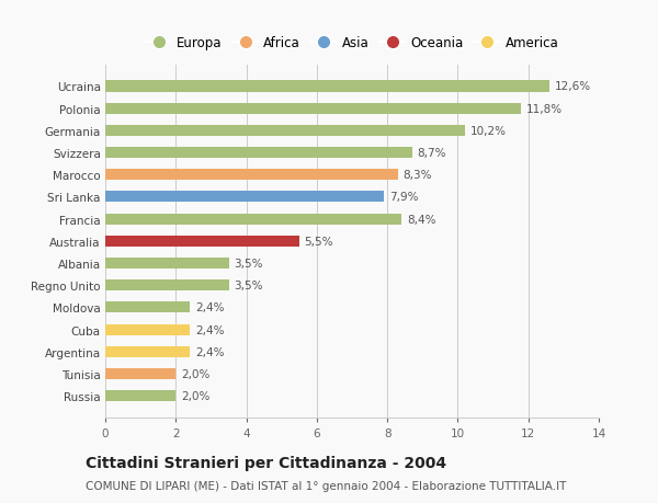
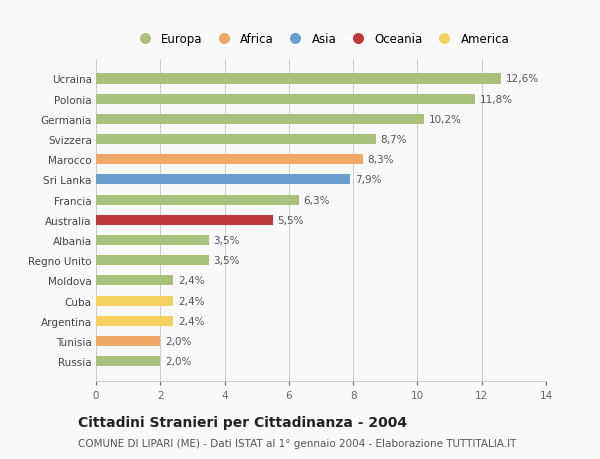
Francia: 8,4% -> 6,3%
